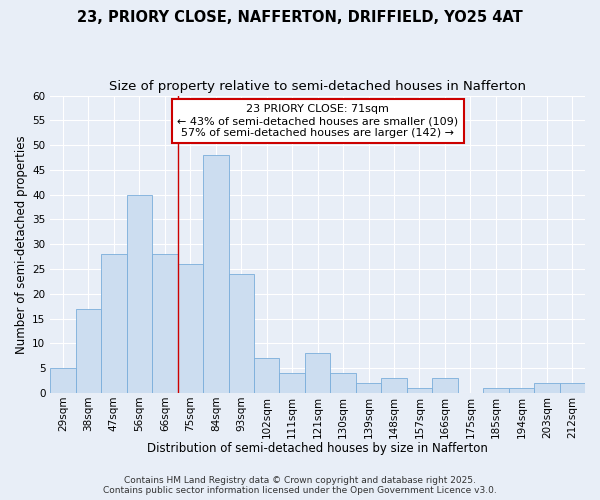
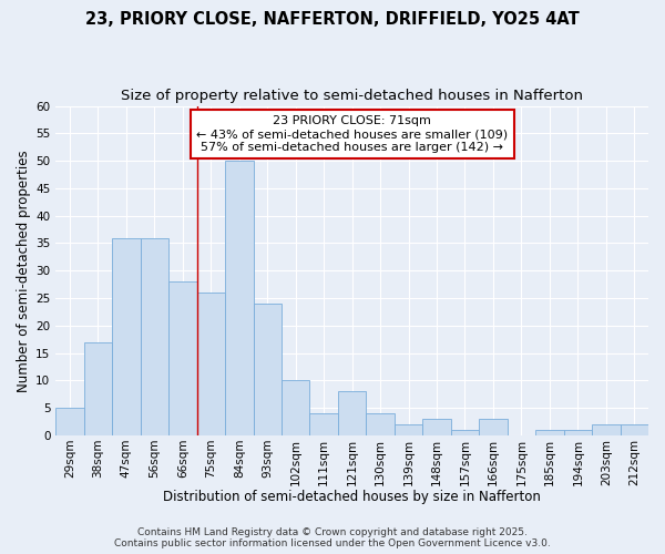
47sqm: 28 -> 36
56sqm: 40 -> 36
84sqm: 48 -> 50
102sqm: 7 -> 10
